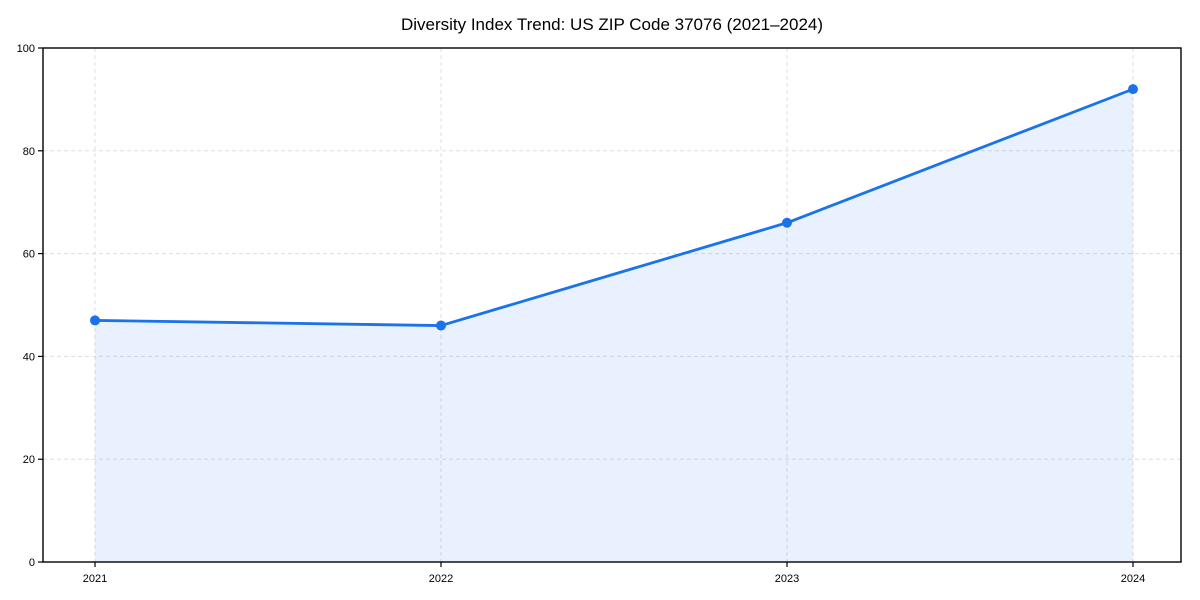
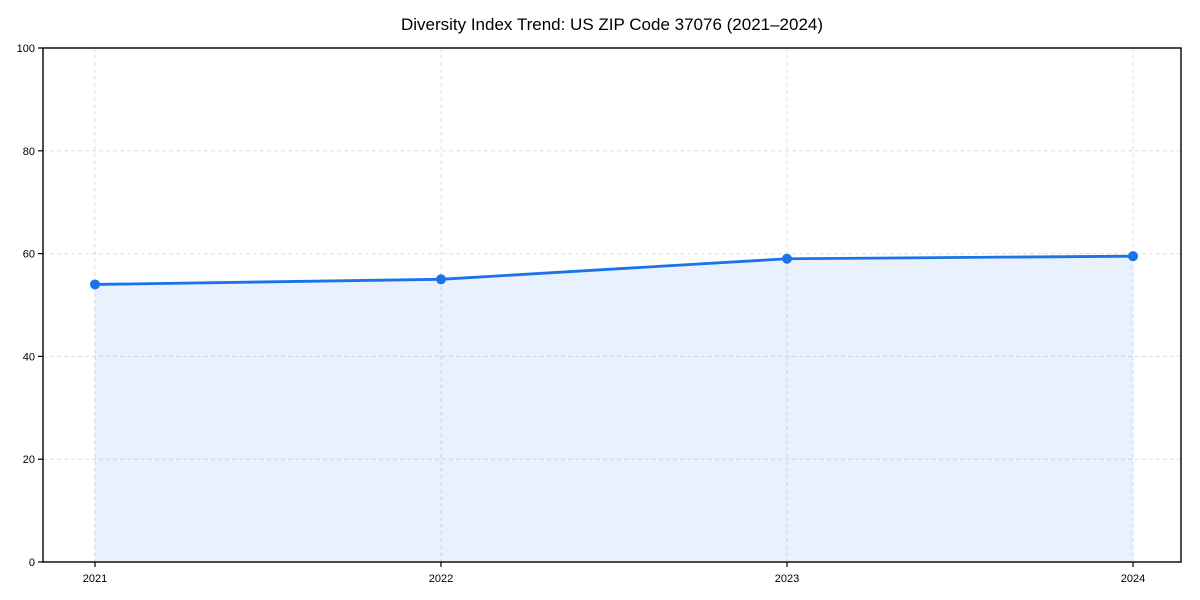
2021: 47 -> 54
2022: 46 -> 55
2023: 66 -> 59
2024: 92 -> 60
